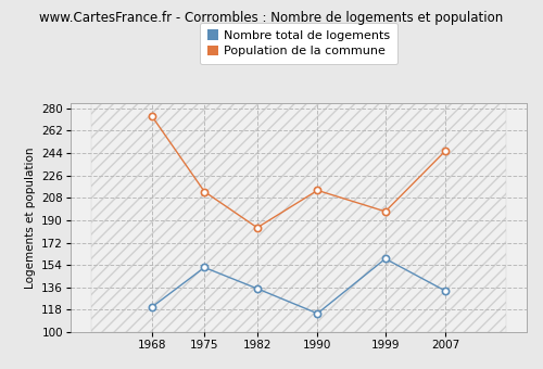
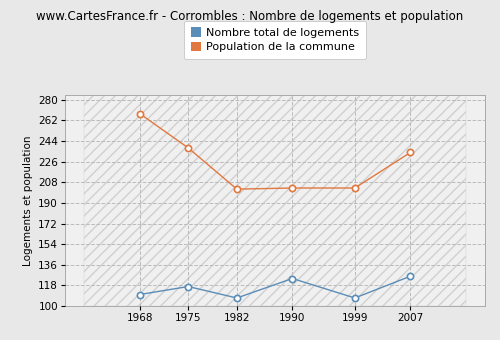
Nombre total de logements/1968: 120 -> 110
Population de la commune/1968: 274 -> 268
Nombre total de logements/1975: 152 -> 117
Population de la commune/1975: 213 -> 238
Nombre total de logements/1982: 135 -> 107
Population de la commune/1982: 184 -> 202
Nombre total de logements/1990: 115 -> 124
Population de la commune/1990: 214 -> 203
Nombre total de logements/1999: 159 -> 107
Population de la commune/1999: 197 -> 203
Nombre total de logements/2007: 133 -> 126
Population de la commune/2007: 246 -> 234
